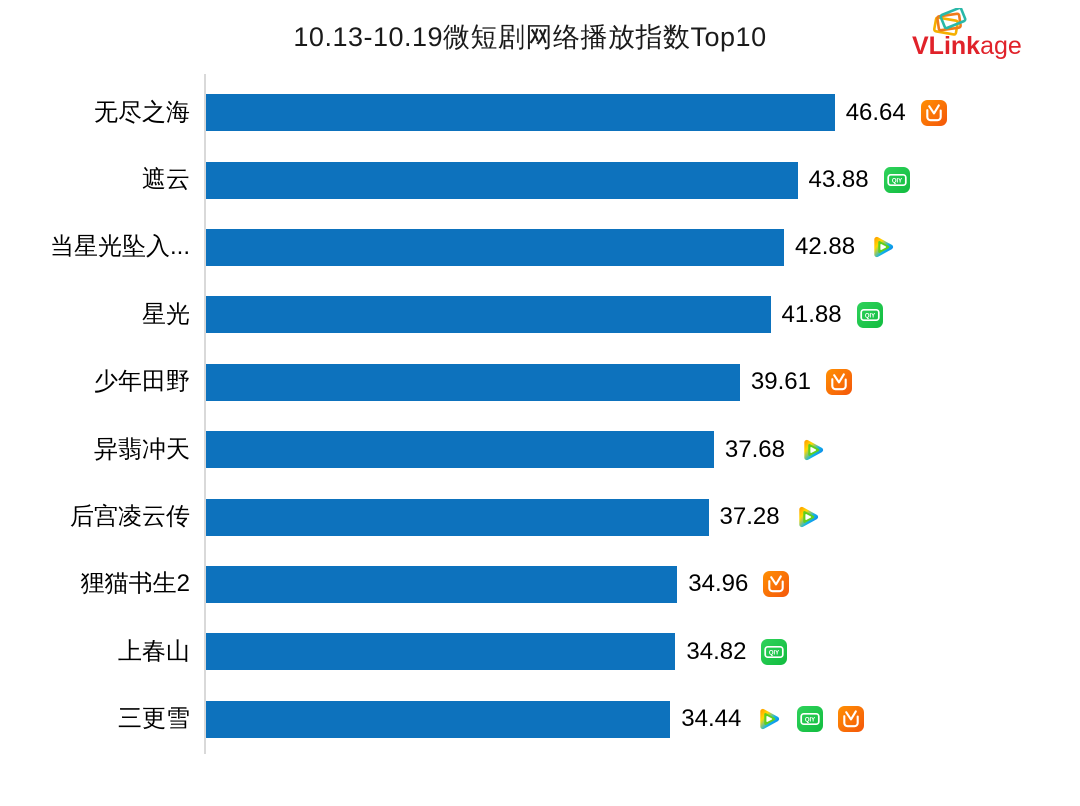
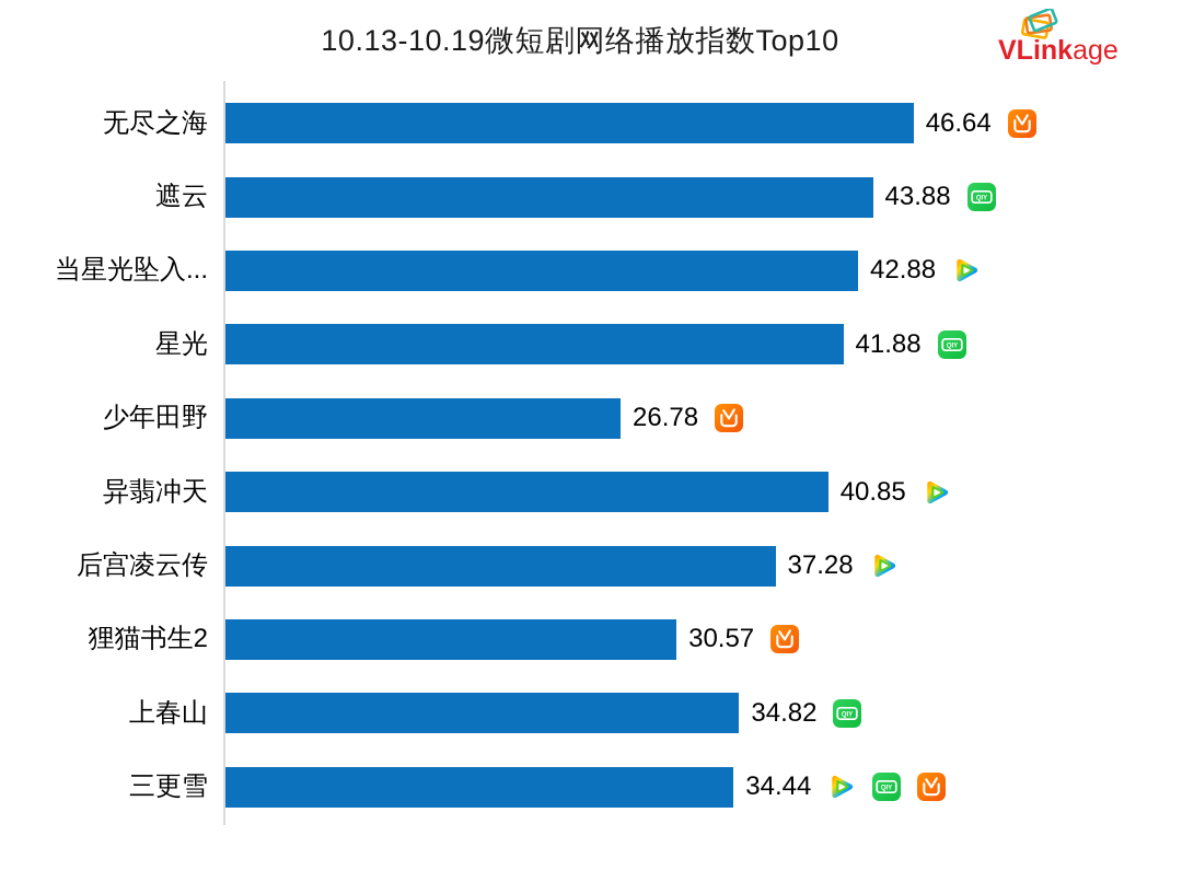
少年田野: 39.61 -> 26.78
异翡冲天: 37.68 -> 40.85
狸猫书生2: 34.96 -> 30.57
